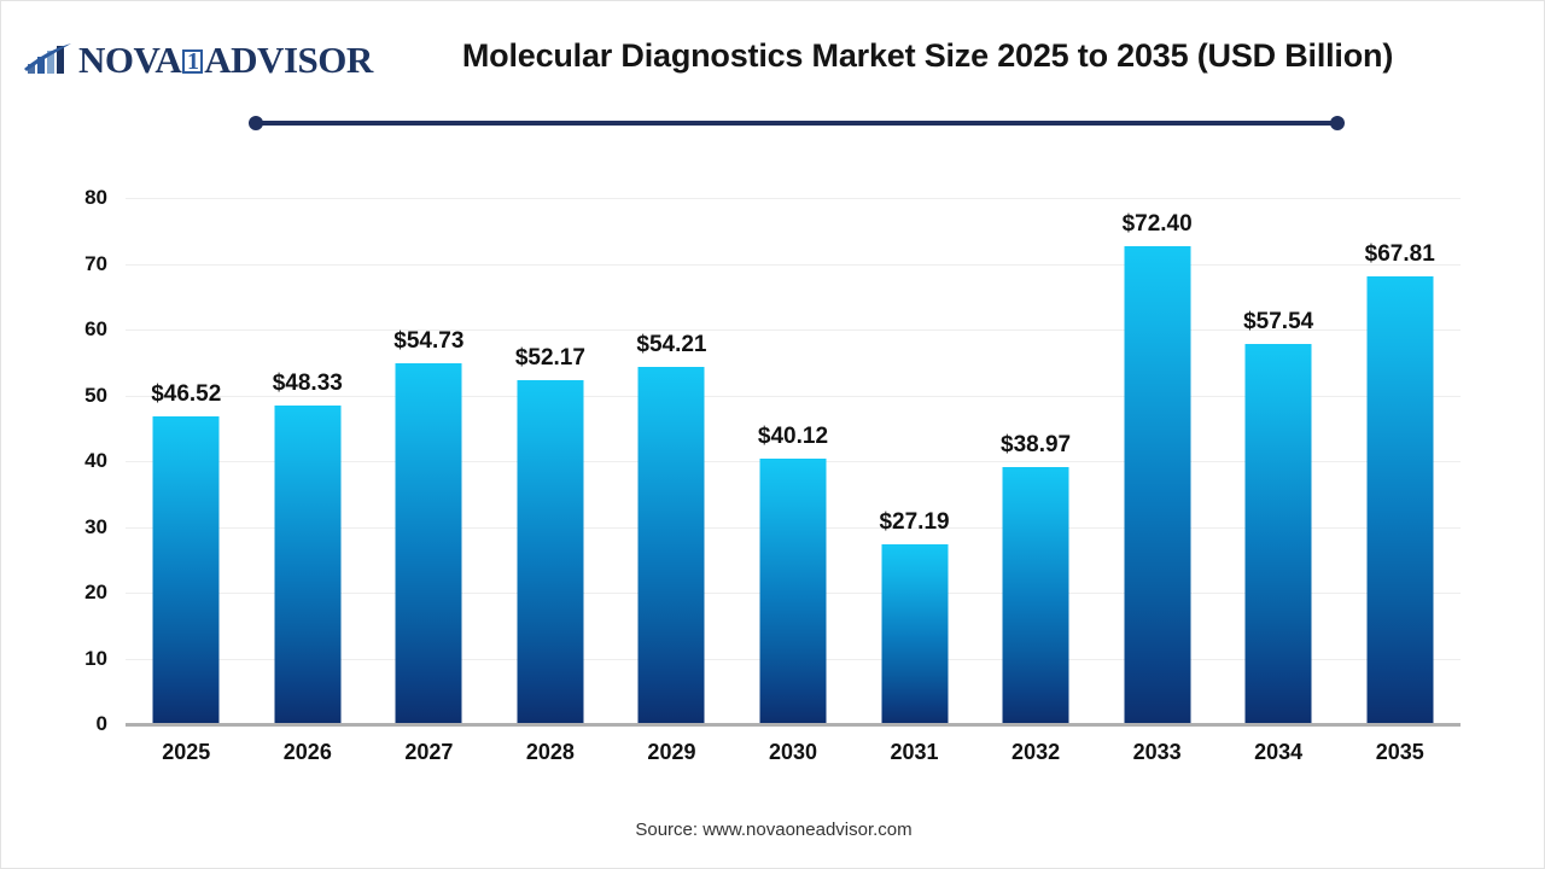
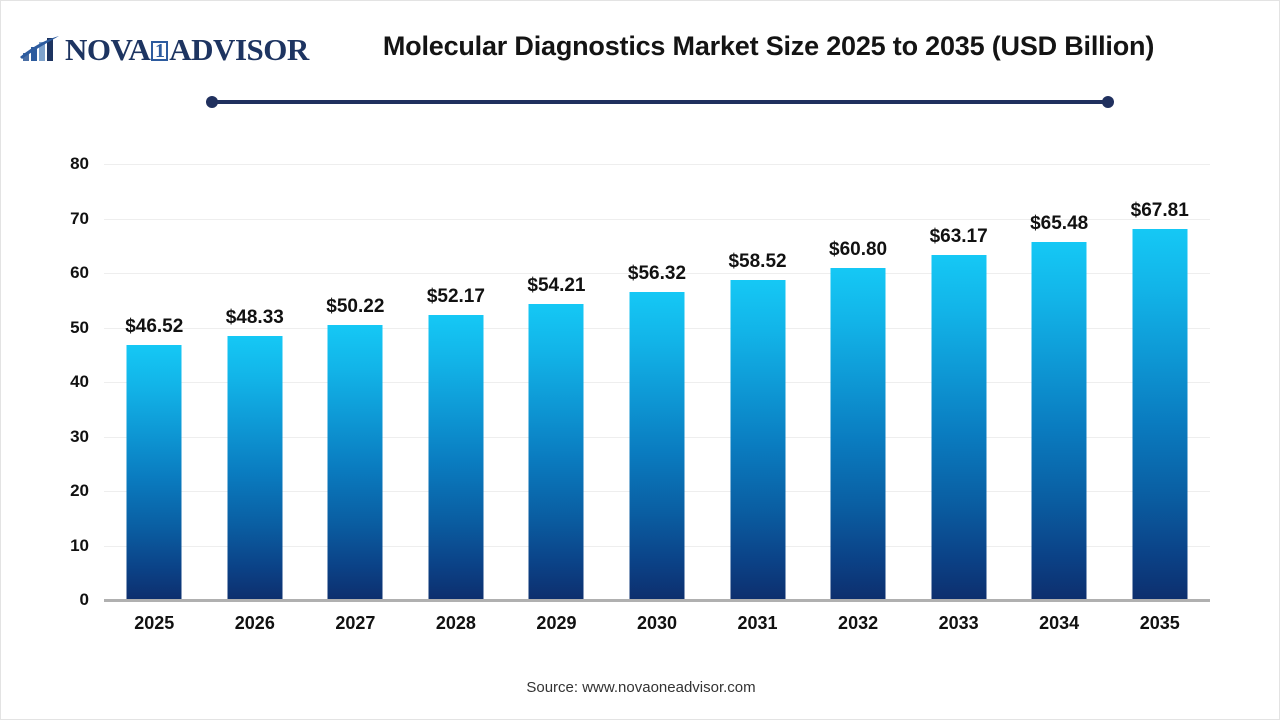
2027: $54.73 -> $50.22
2030: $40.12 -> $56.32
2031: $27.19 -> $58.52
2032: $38.97 -> $60.80
2033: $72.40 -> $63.17
2034: $57.54 -> $65.48
